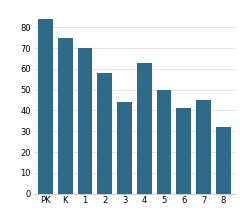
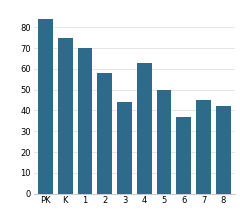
6: 41 -> 37
8: 32 -> 42
